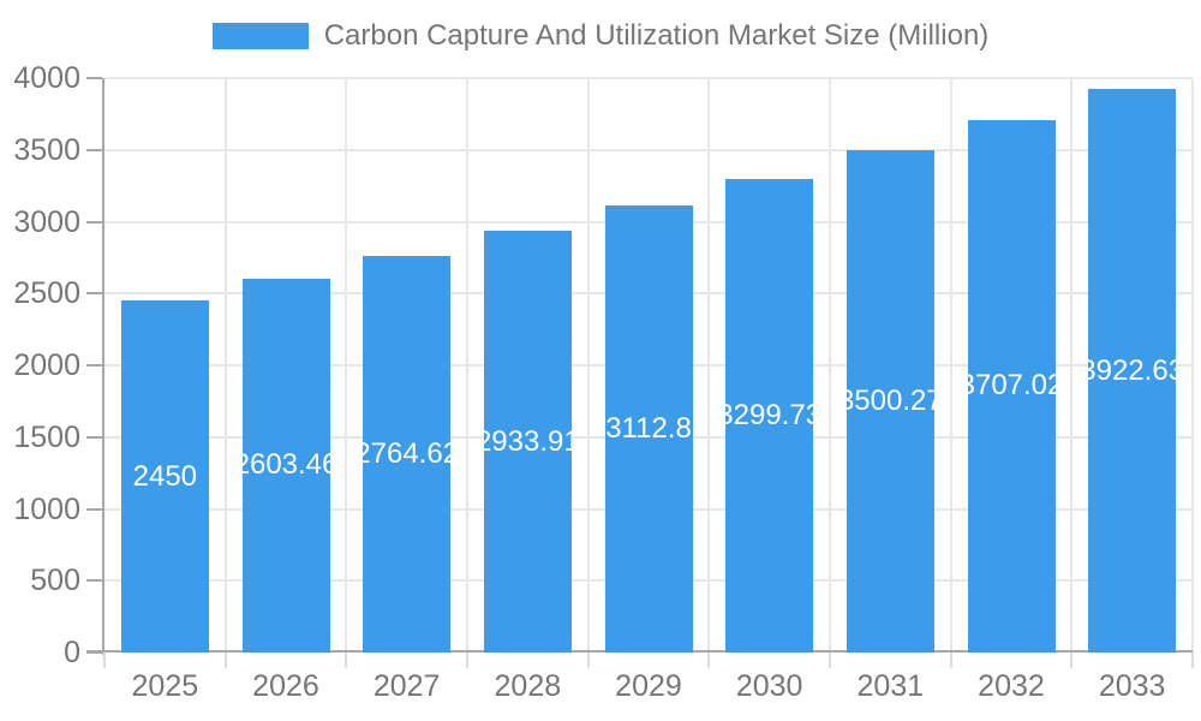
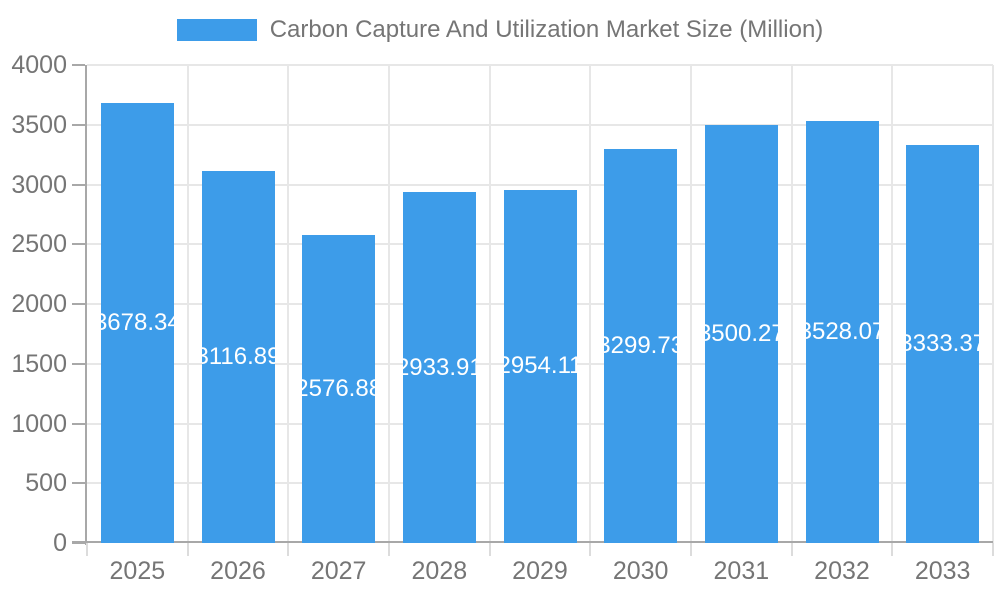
2025: 2450 -> 3678.34
2026: 2603.46 -> 3116.89
2027: 2764.62 -> 2576.88
2029: 3112.8 -> 2954.11
2032: 3707.02 -> 3528.07
2033: 3922.63 -> 3333.37
